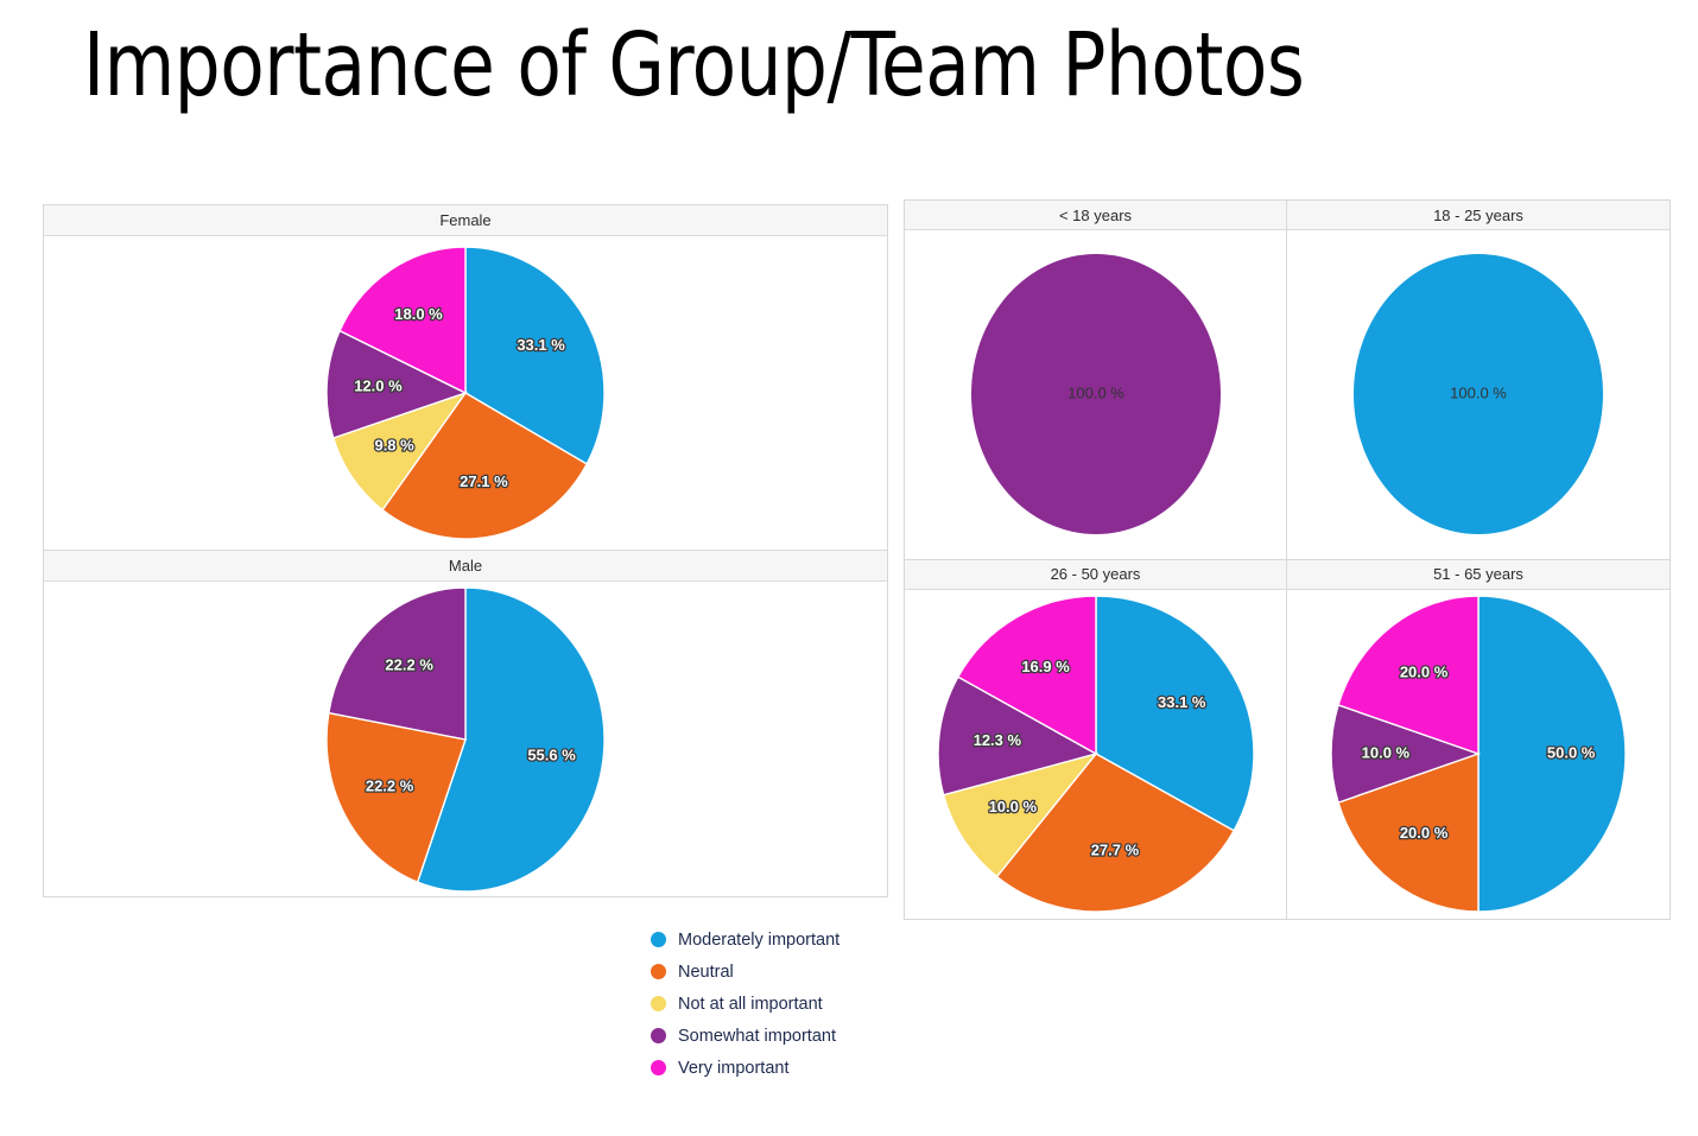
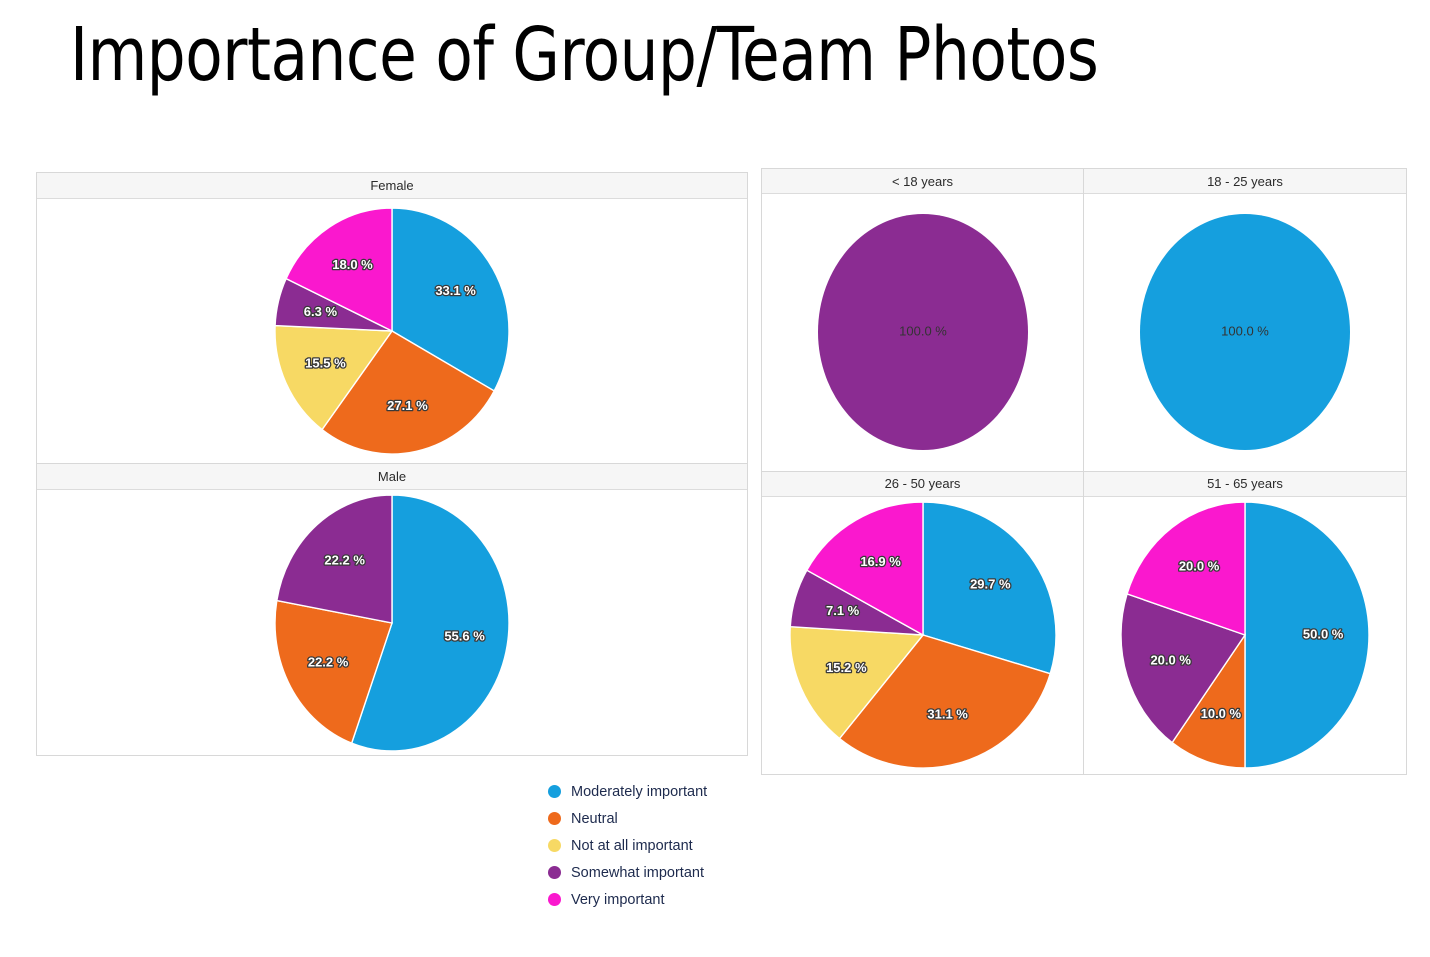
Female/Not at all important: 9.8 -> 15.5
Female/Somewhat important: 12.0 -> 6.3
26 - 50 years/Moderately important: 33.1 -> 29.7
26 - 50 years/Neutral: 27.7 -> 31.1
26 - 50 years/Not at all important: 10.0 -> 15.2
26 - 50 years/Somewhat important: 12.3 -> 7.1
51 - 65 years/Neutral: 20.0 -> 10.0
51 - 65 years/Somewhat important: 10.0 -> 20.0
